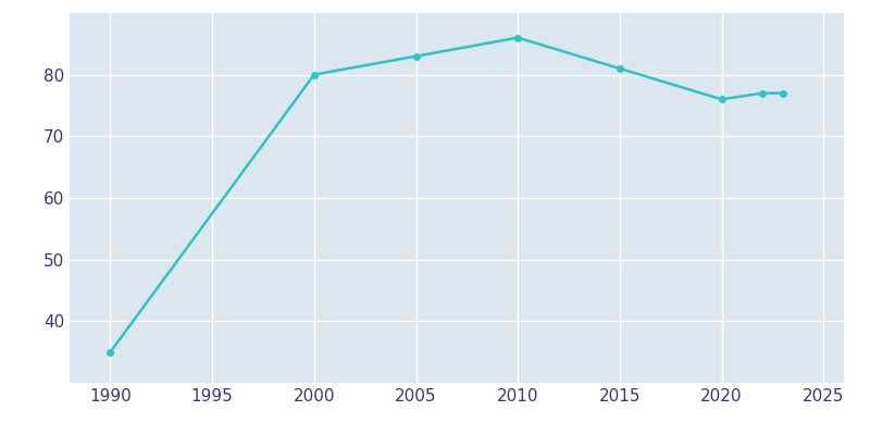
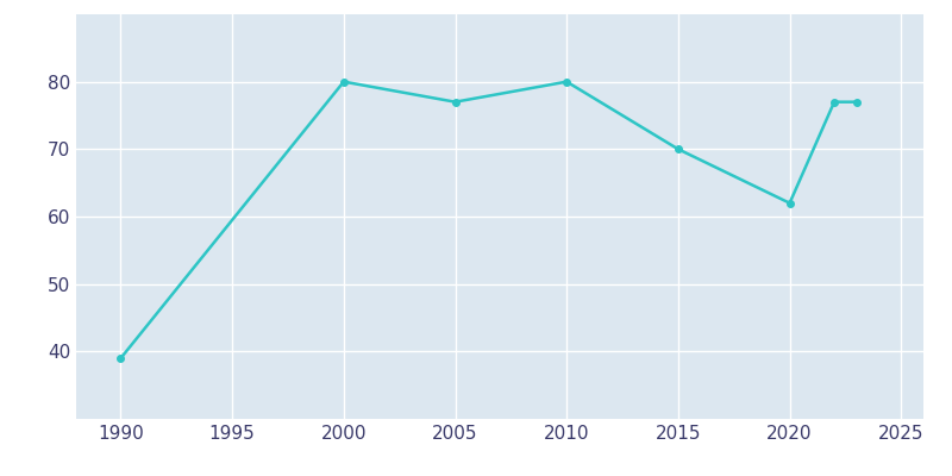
1990: 35 -> 39
2005: 83 -> 77
2010: 86 -> 80
2015: 81 -> 70
2020: 76 -> 62
